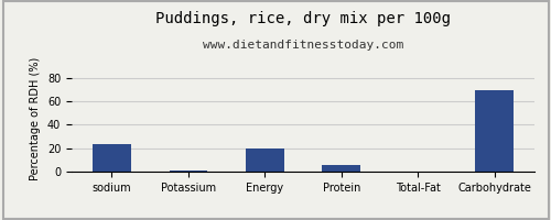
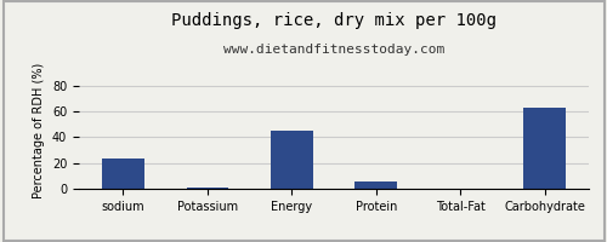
Energy: 20 -> 45
Carbohydrate: 69 -> 63
